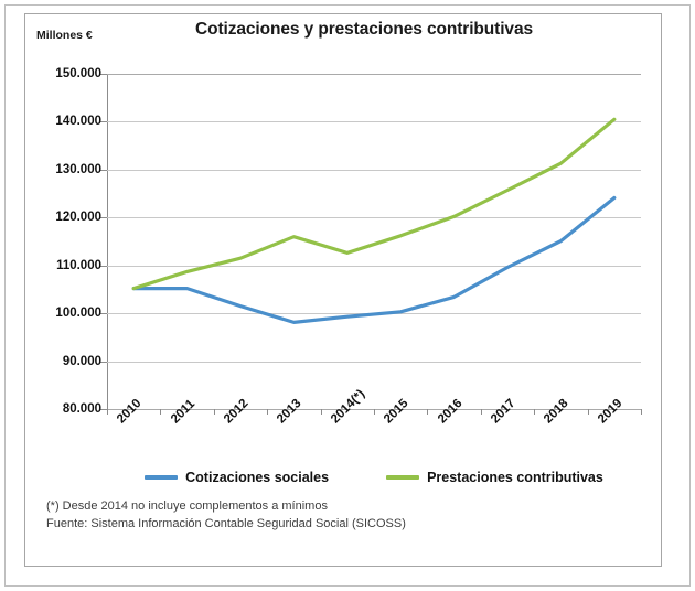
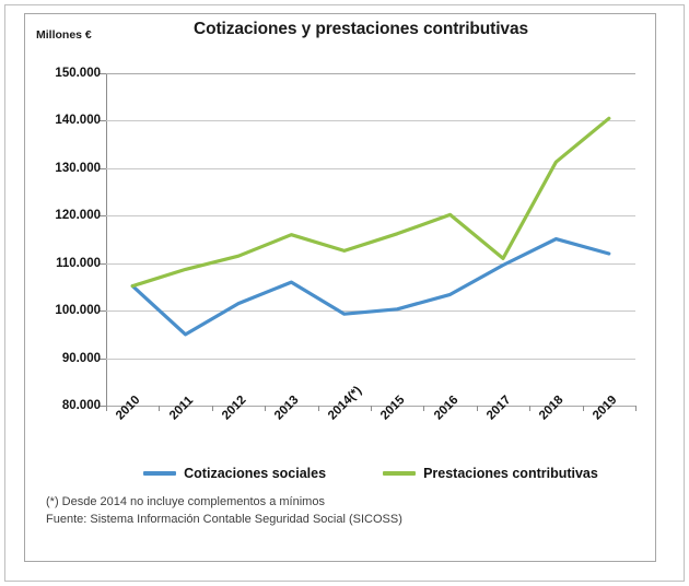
Cotizaciones sociales/2011: 105000 -> 95000
Cotizaciones sociales/2013: 98000 -> 106000
Prestaciones contributivas/2017: 126000 -> 111000
Cotizaciones sociales/2019: 124000 -> 112000
